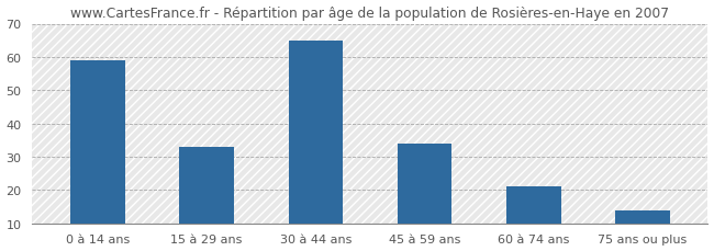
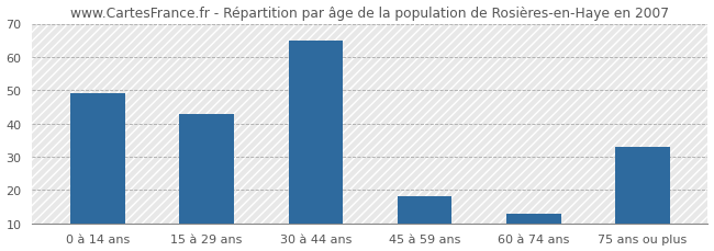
0 à 14 ans: 59 -> 49
15 à 29 ans: 33 -> 43
45 à 59 ans: 34 -> 18
60 à 74 ans: 21 -> 13
75 ans ou plus: 14 -> 33
